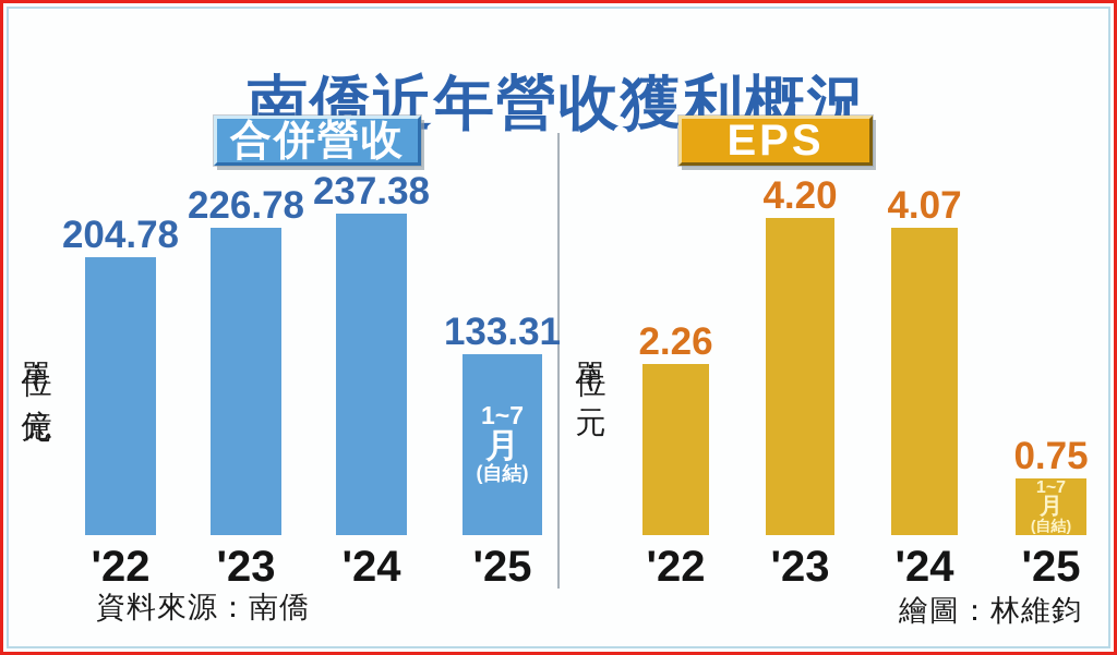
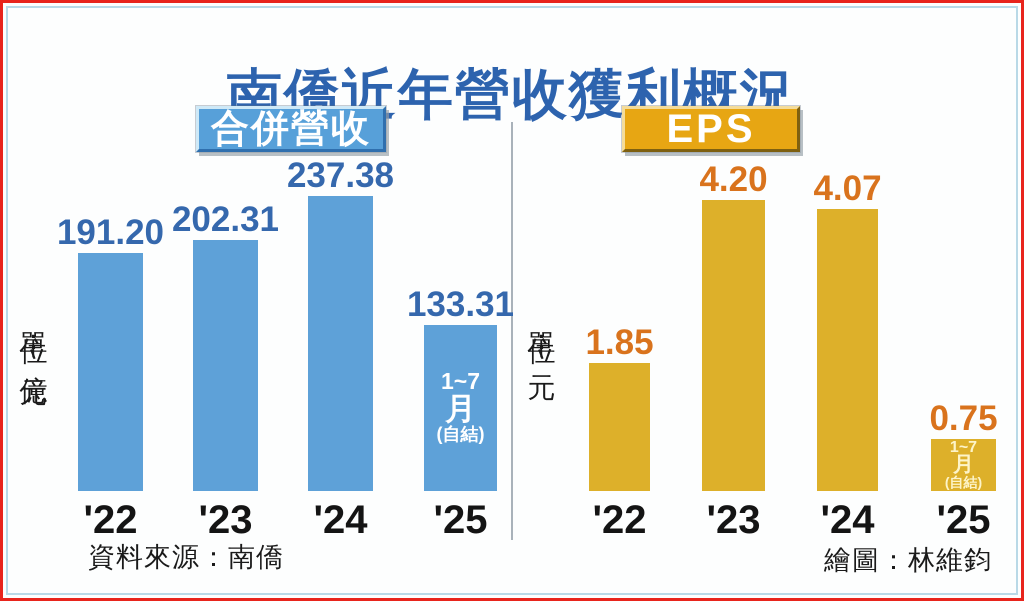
合併營收/'22: 204.78 -> 191.20
合併營收/'23: 226.78 -> 202.31
EPS/'22: 2.26 -> 1.85
